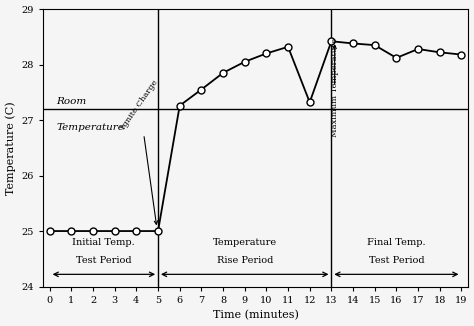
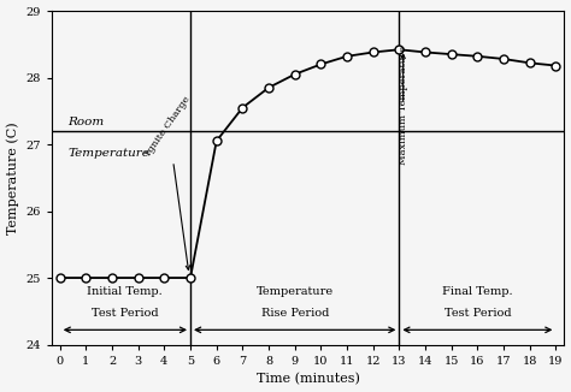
6: 27.26 -> 27.05
12: 27.32 -> 28.38
16: 28.12 -> 28.32
